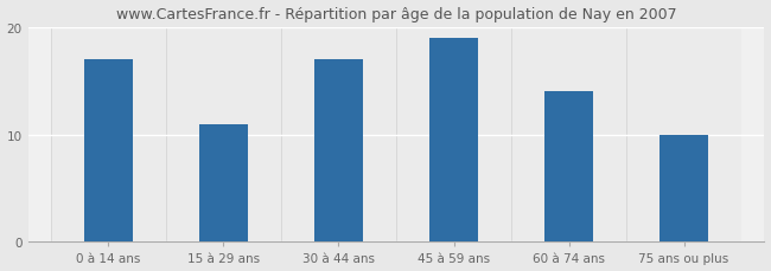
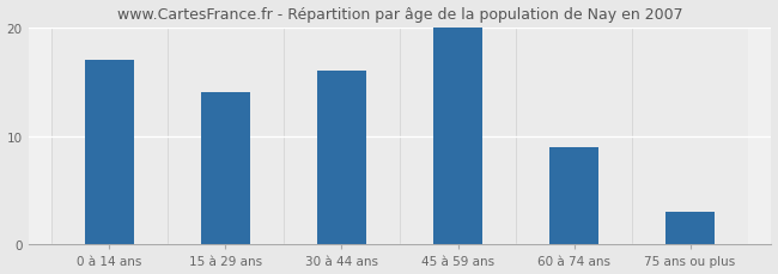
15 à 29 ans: 11 -> 14
30 à 44 ans: 17 -> 16
45 à 59 ans: 19 -> 20
60 à 74 ans: 14 -> 9
75 ans ou plus: 10 -> 3
